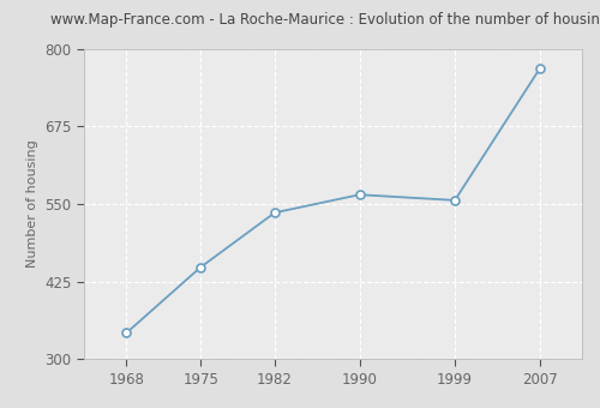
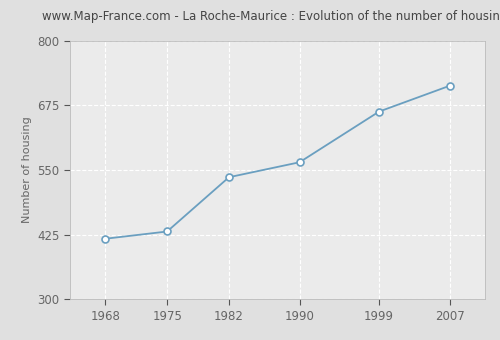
1968: 342 -> 417
1975: 448 -> 431
1999: 556 -> 663
2007: 768 -> 713
